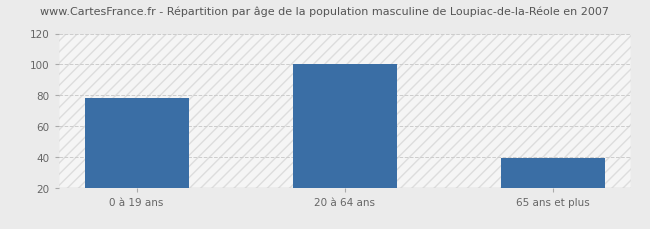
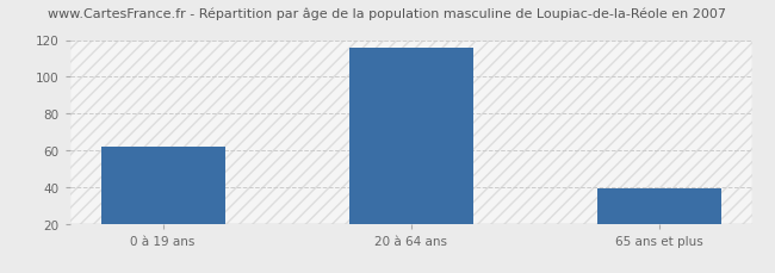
0 à 19 ans: 78 -> 62
20 à 64 ans: 100 -> 116
